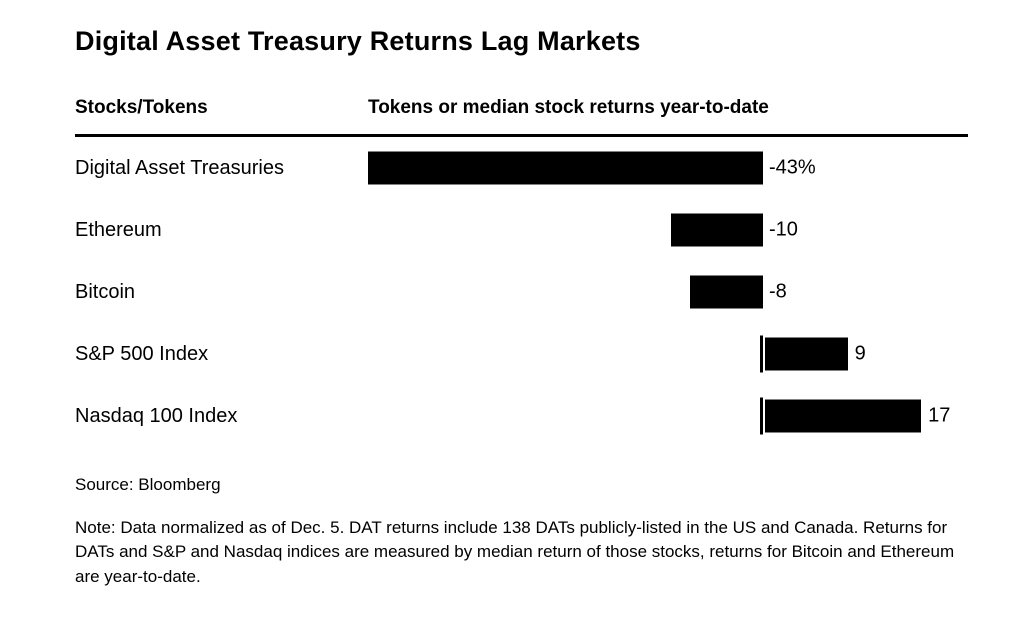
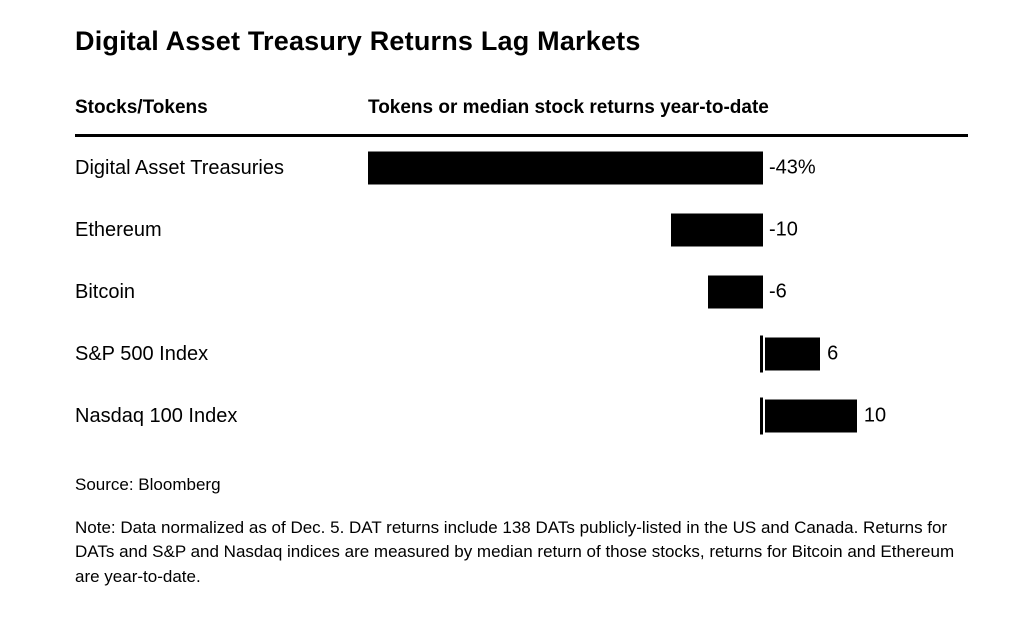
Bitcoin: -8 -> -6
S&P 500 Index: 9 -> 6
Nasdaq 100 Index: 17 -> 10
